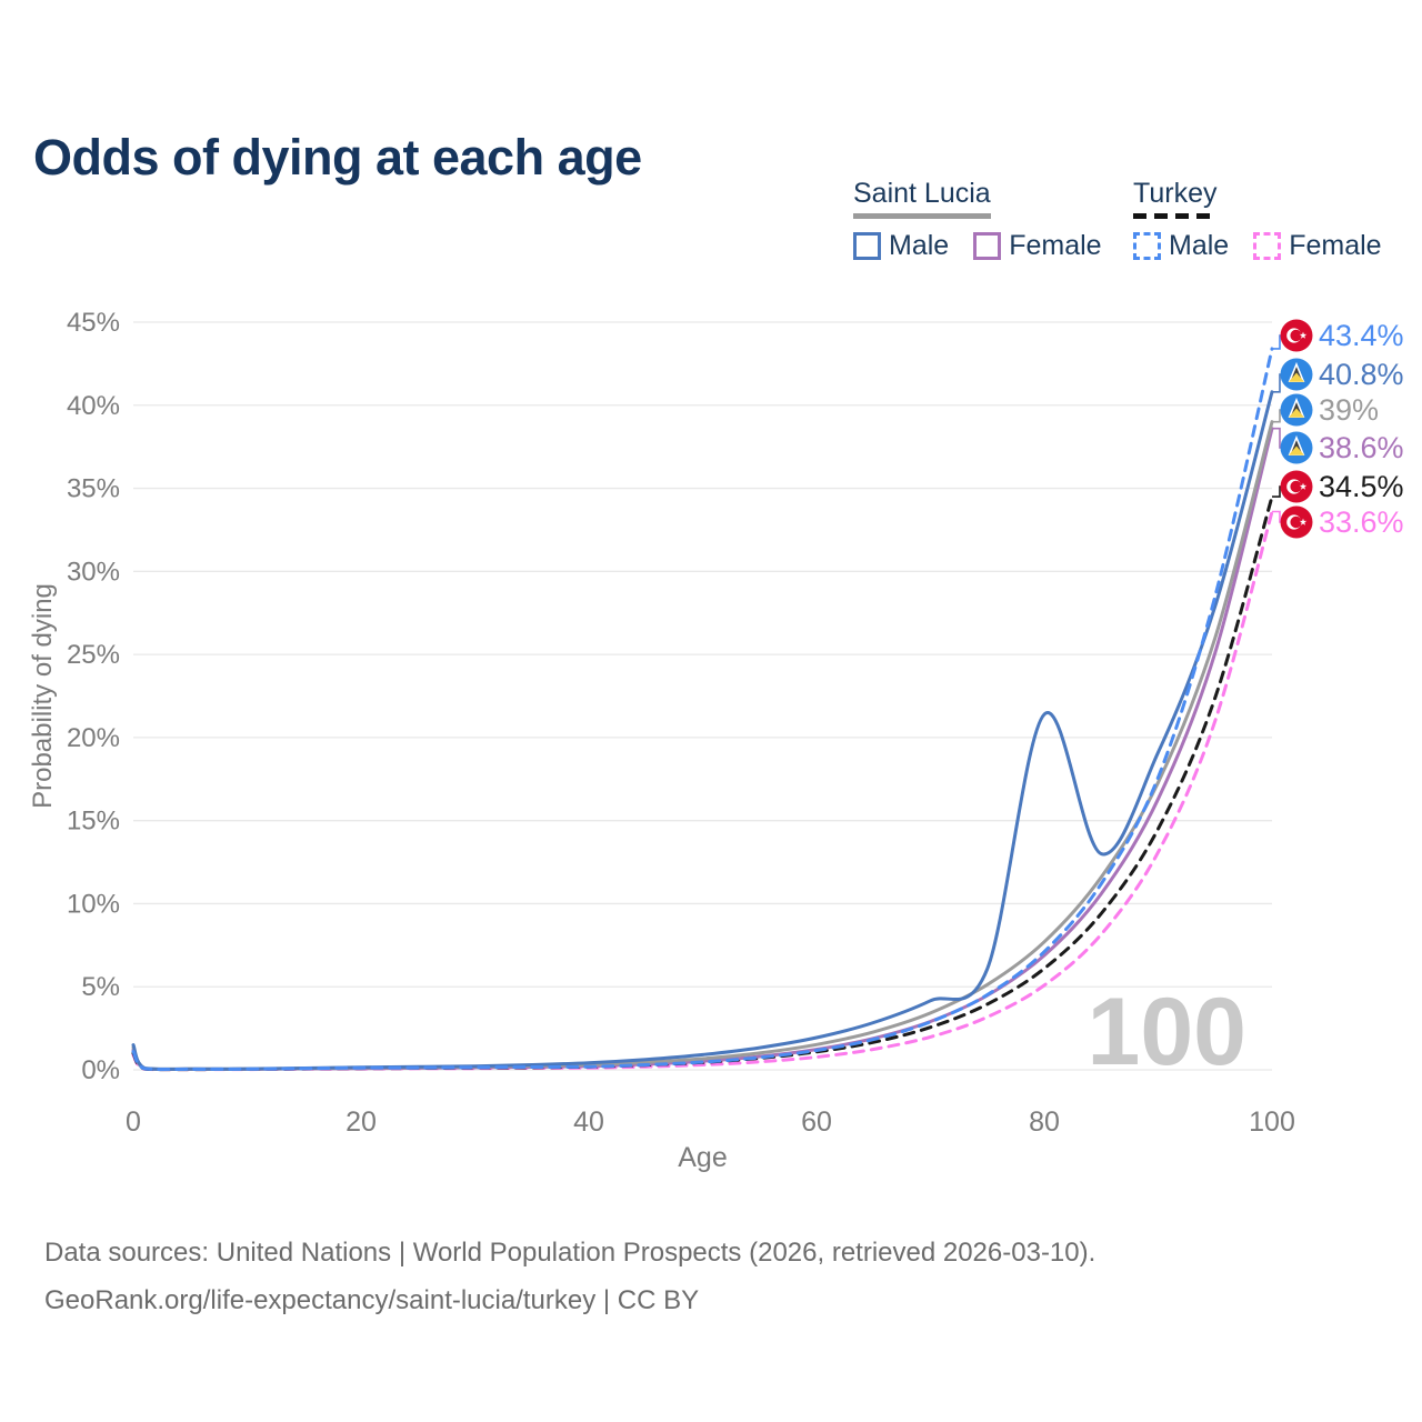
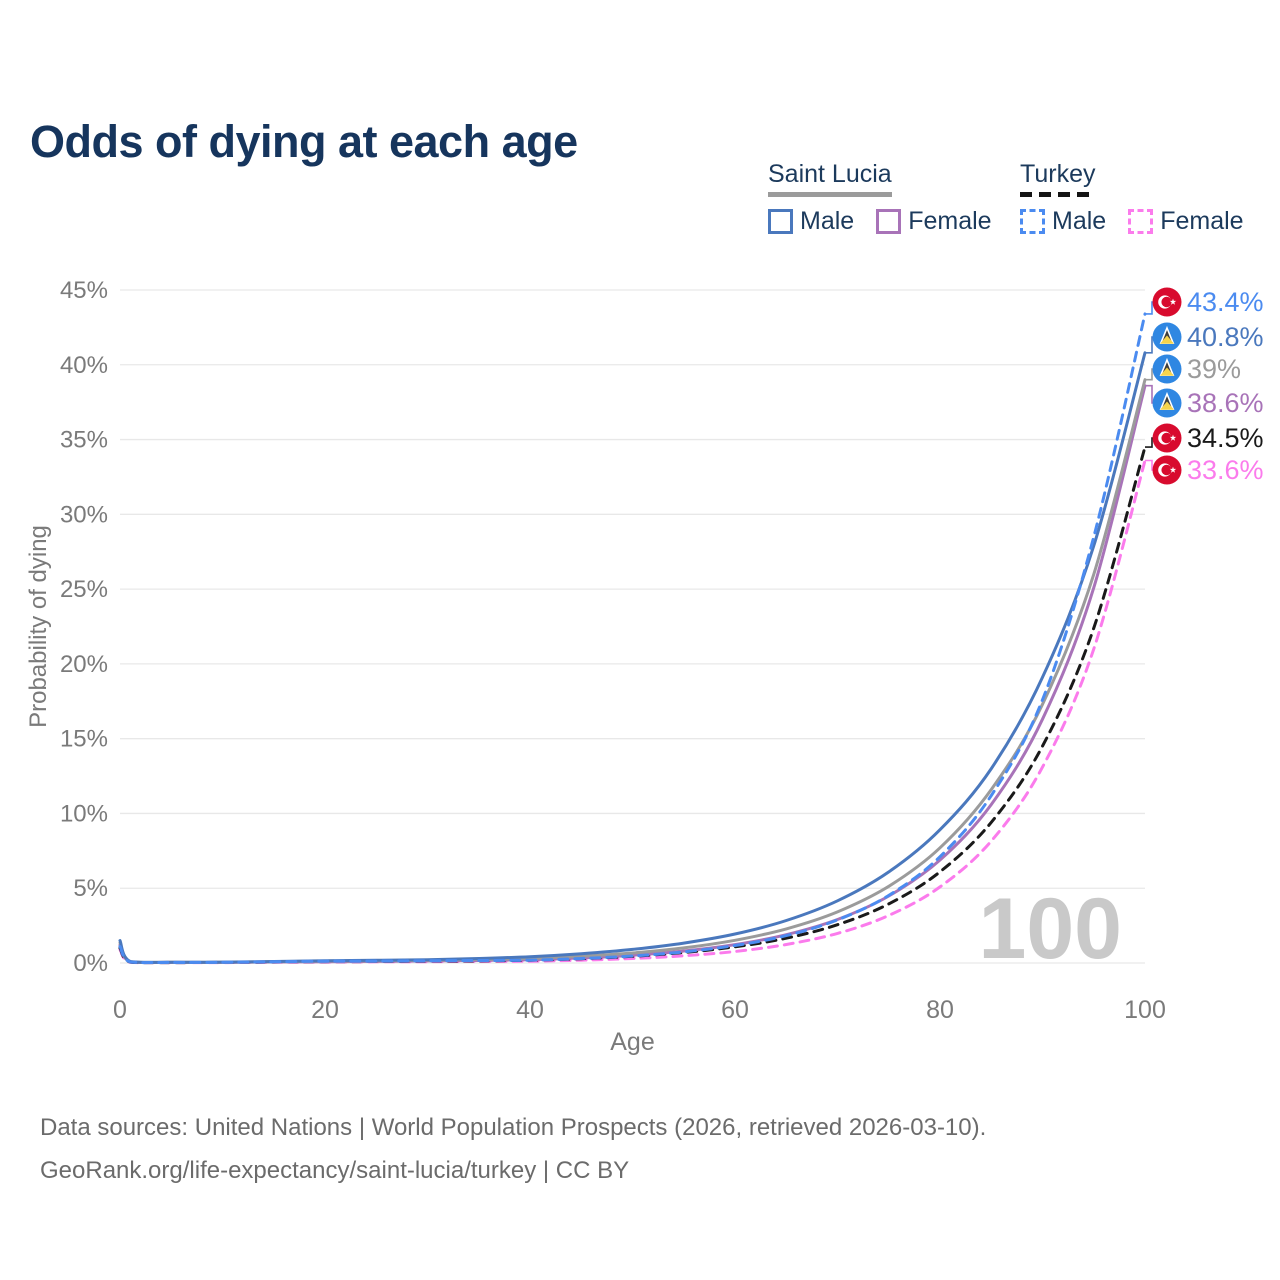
Saint Lucia Male/80: 21.4% -> 8.9%
